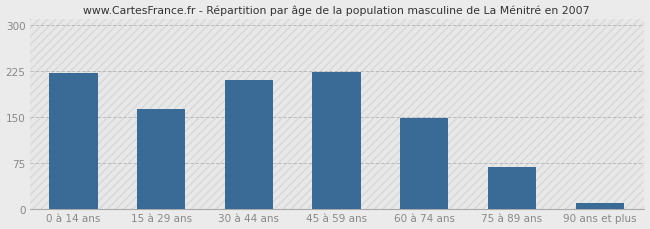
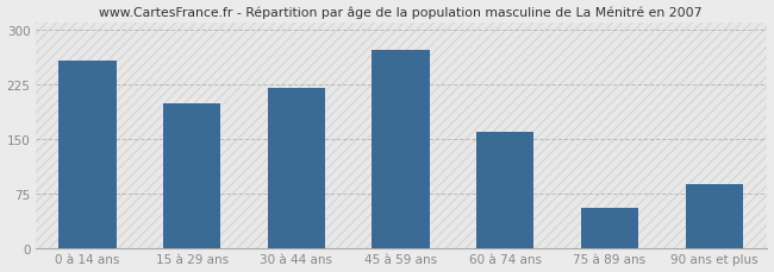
0 à 14 ans: 222 -> 258
15 à 29 ans: 163 -> 198
30 à 44 ans: 210 -> 220
45 à 59 ans: 223 -> 272
60 à 74 ans: 149 -> 160
75 à 89 ans: 68 -> 56
90 ans et plus: 10 -> 88
